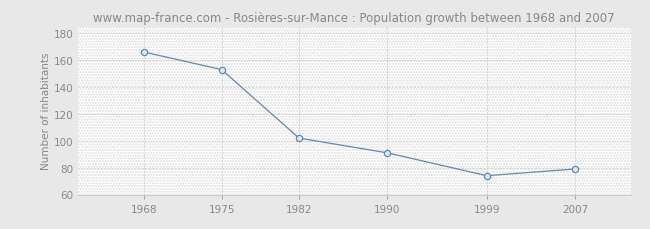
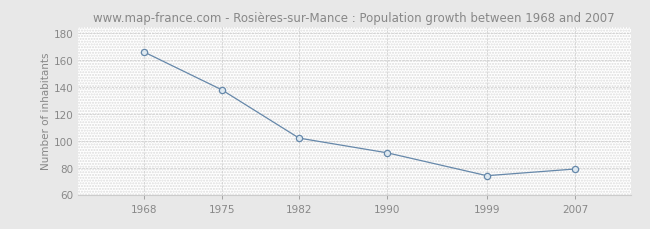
1975: 153 -> 138
